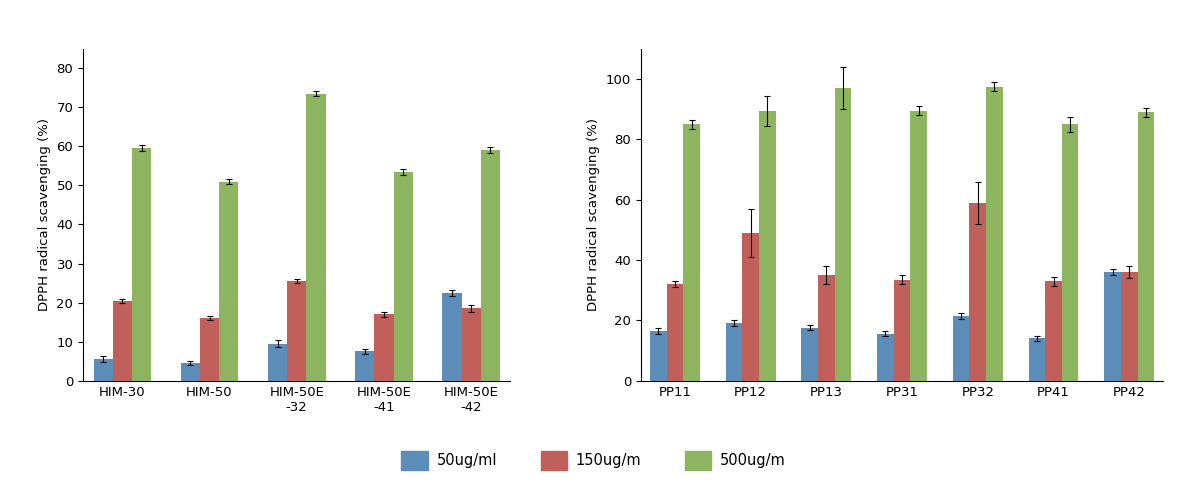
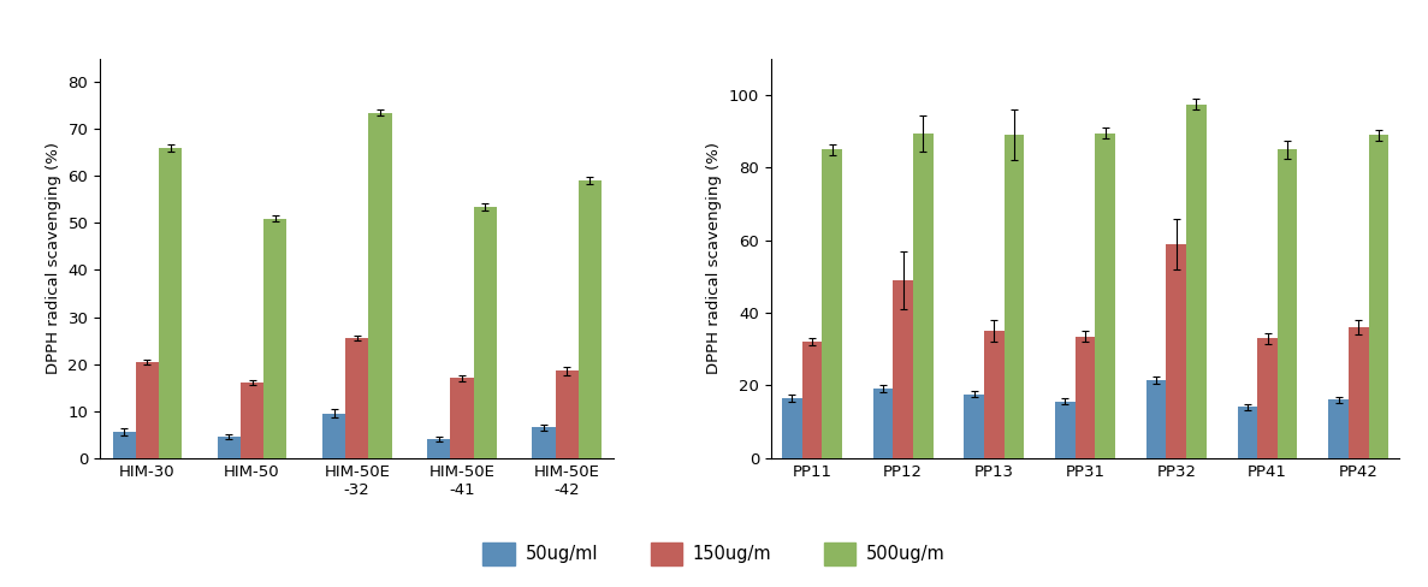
500ug/m/HIM-30: 59.5 -> 66.0
50ug/ml/HIM-50E -41: 7.5 -> 4.0
50ug/ml/HIM-50E -42: 22.5 -> 6.5
500ug/m/PP13: 97.0 -> 89.0
50ug/ml/PP42: 36.0 -> 16.0
